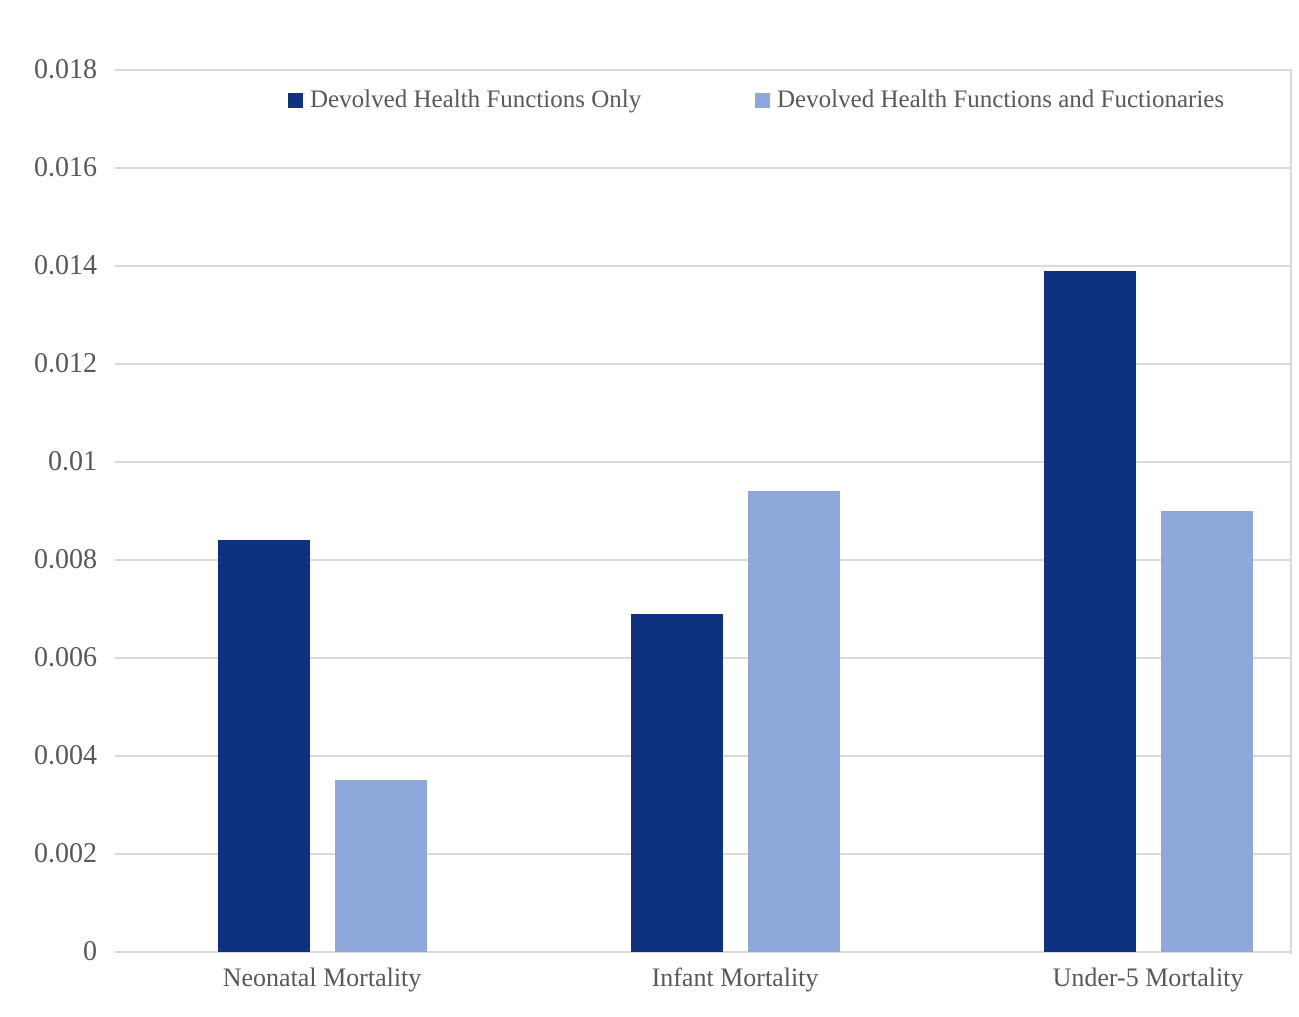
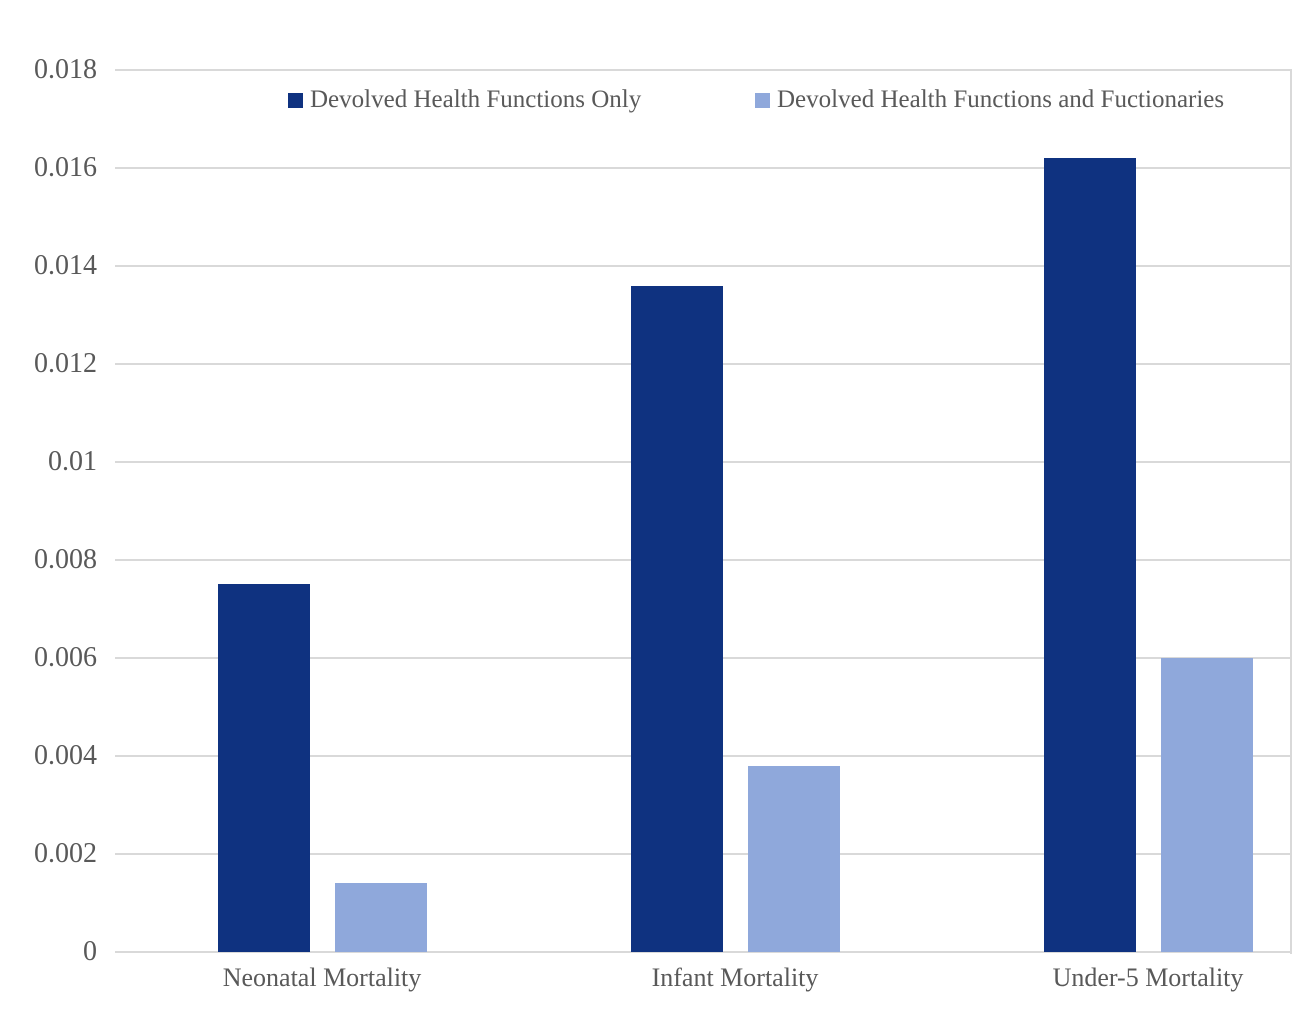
Devolved Health Functions Only/Neonatal Mortality: 0.0084 -> 0.0075
Devolved Health Functions and Fuctionaries/Neonatal Mortality: 0.0035 -> 0.0014
Devolved Health Functions Only/Infant Mortality: 0.0069 -> 0.0136
Devolved Health Functions and Fuctionaries/Infant Mortality: 0.0094 -> 0.0038
Devolved Health Functions Only/Under-5 Mortality: 0.0139 -> 0.0162
Devolved Health Functions and Fuctionaries/Under-5 Mortality: 0.0090 -> 0.0060
